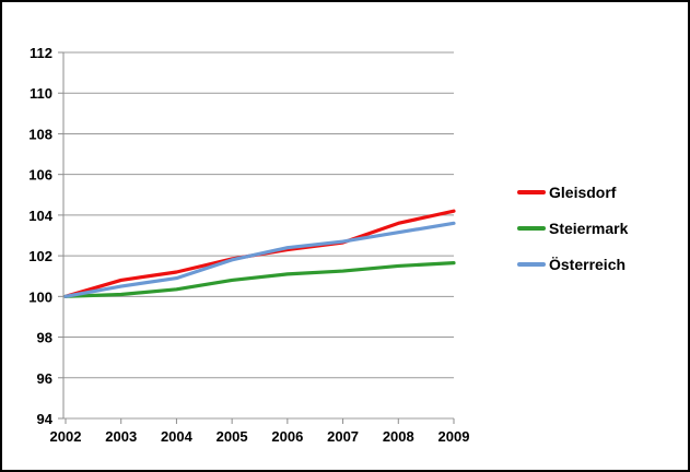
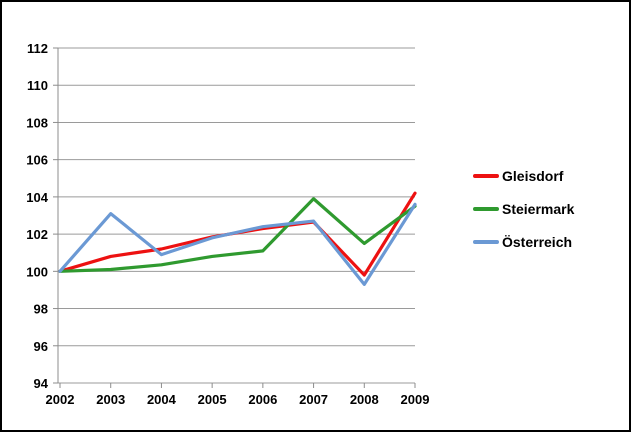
Österreich/2003: 100.5 -> 103.1
Steiermark/2007: 101.2 -> 103.9
Gleisdorf/2008: 103.6 -> 99.8
Österreich/2008: 103.2 -> 99.3
Steiermark/2009: 101.7 -> 103.5
